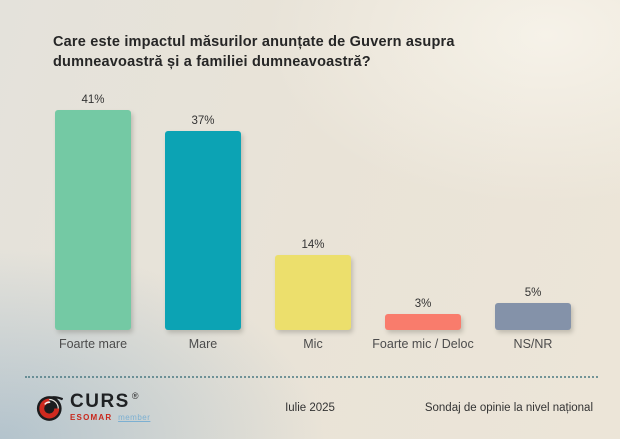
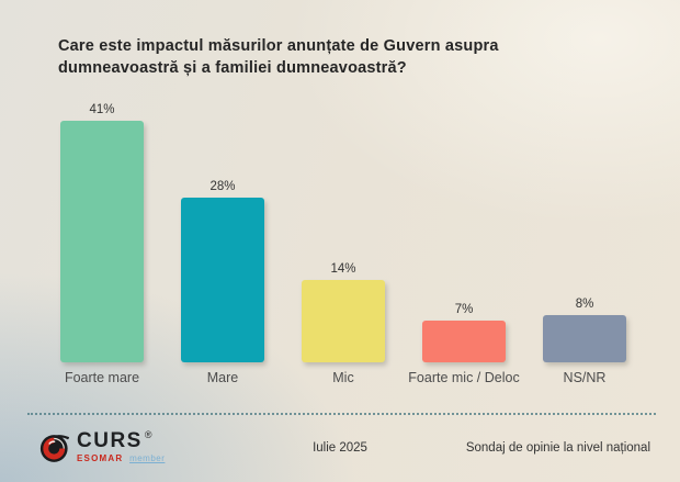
Mare: 37% -> 28%
Foarte mic / Deloc: 3% -> 7%
NS/NR: 5% -> 8%
